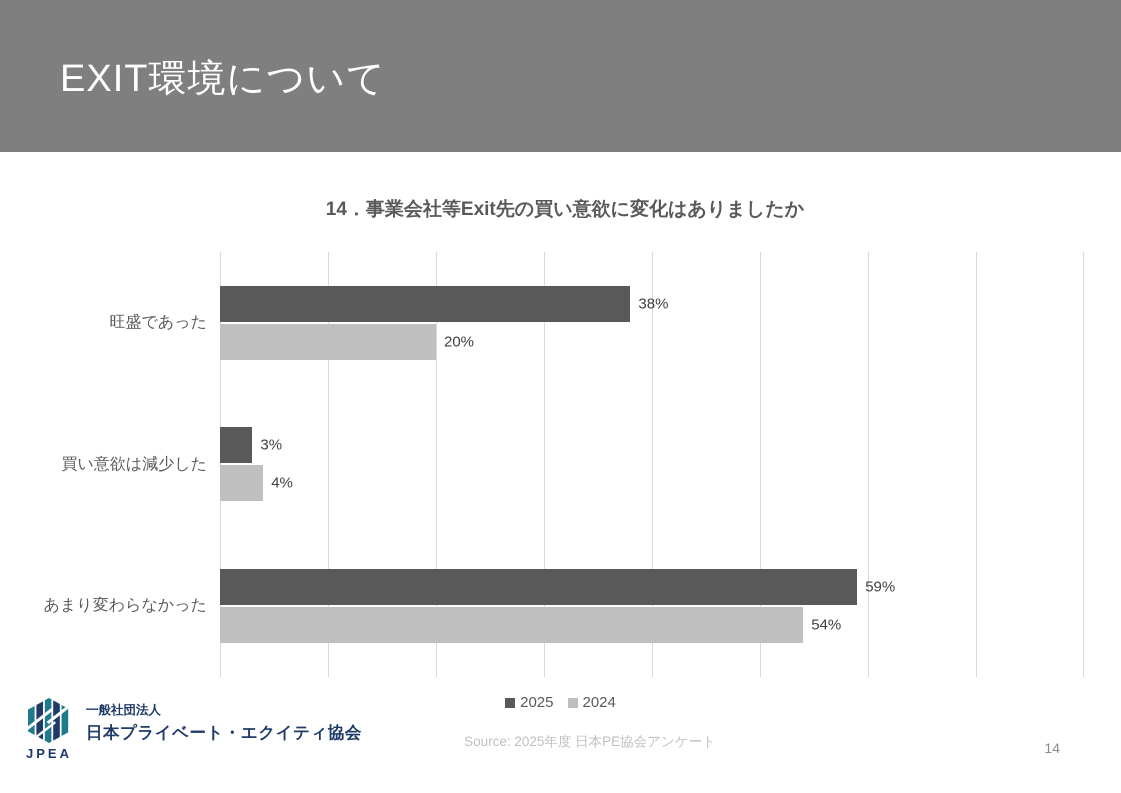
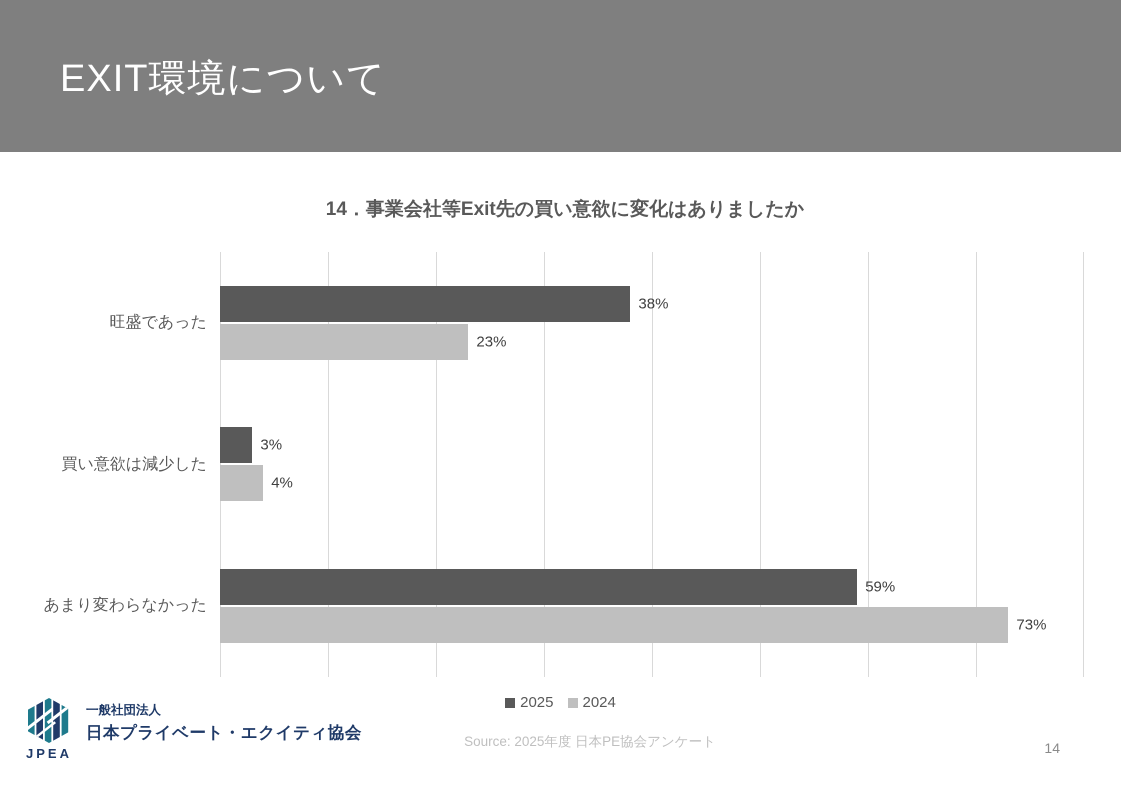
2024/旺盛であった: 20% -> 23%
2024/あまり変わらなかった: 54% -> 73%
